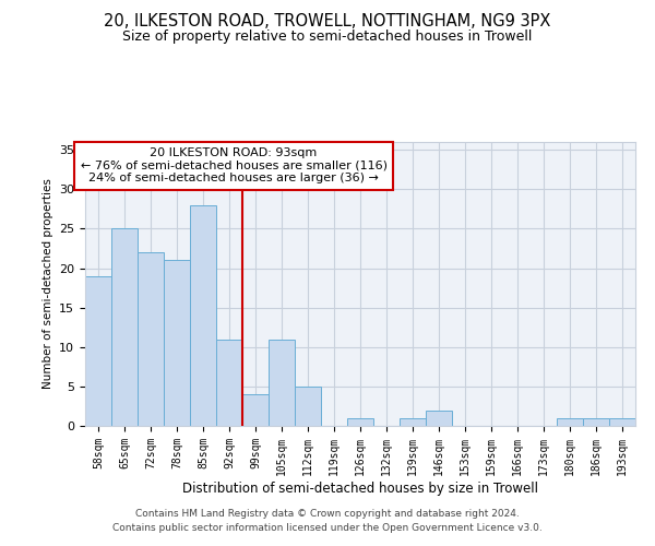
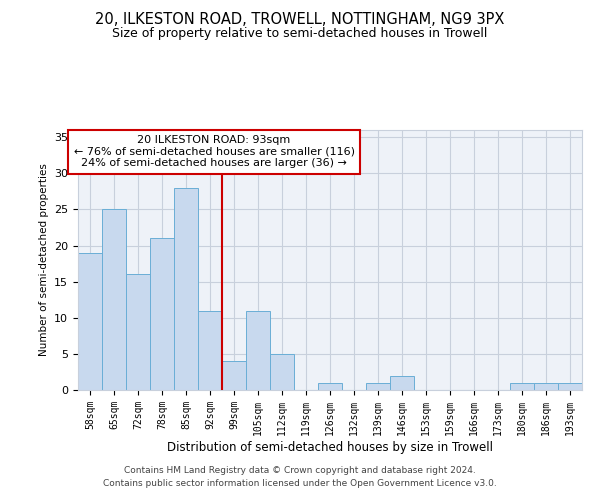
72sqm: 22 -> 16
